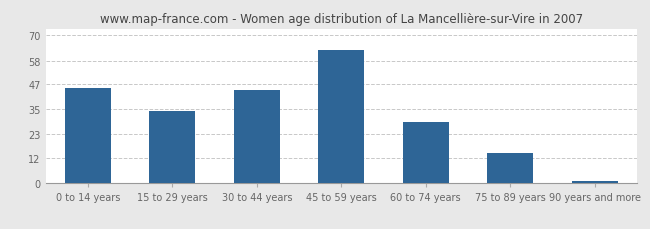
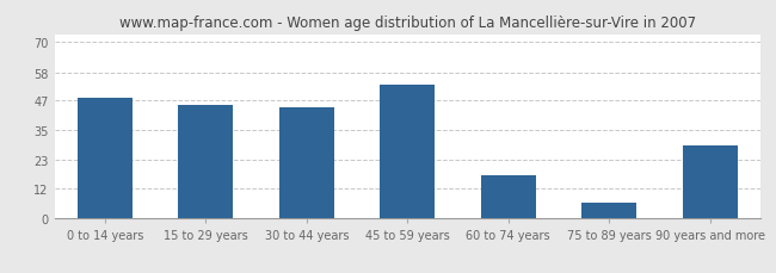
0 to 14 years: 45 -> 48
15 to 29 years: 34 -> 45
45 to 59 years: 63 -> 53
60 to 74 years: 29 -> 17
75 to 89 years: 14 -> 6
90 years and more: 1 -> 29
